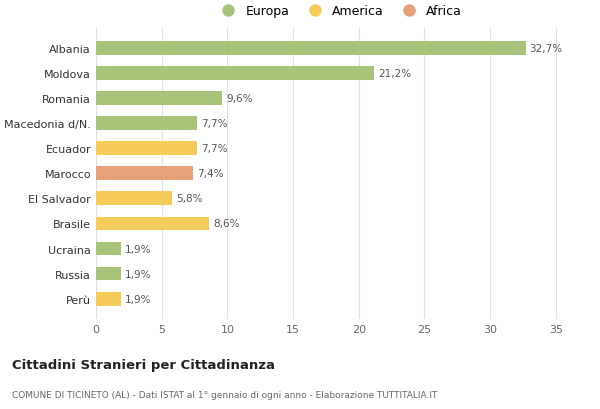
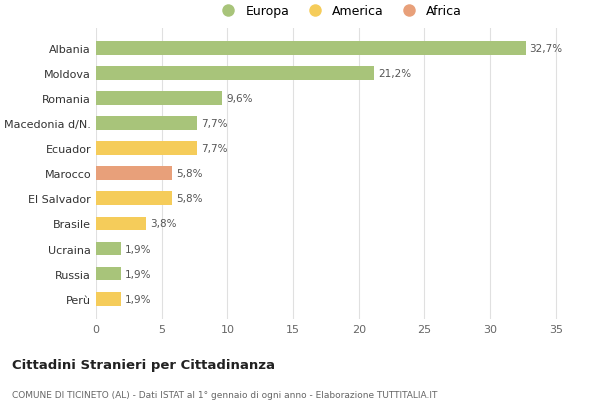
Marocco: 7,4% -> 5,8%
Brasile: 8,6% -> 3,8%
